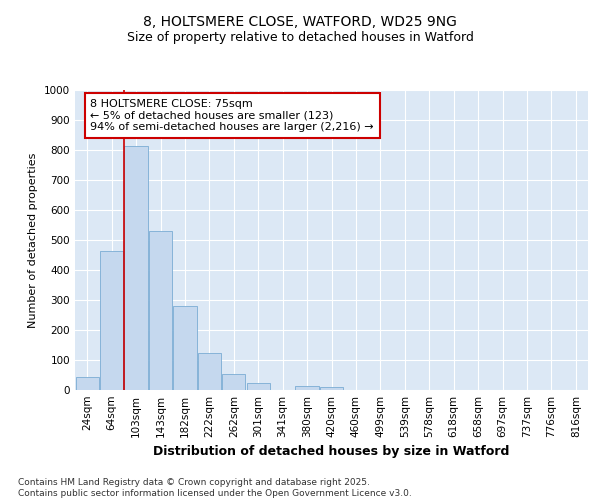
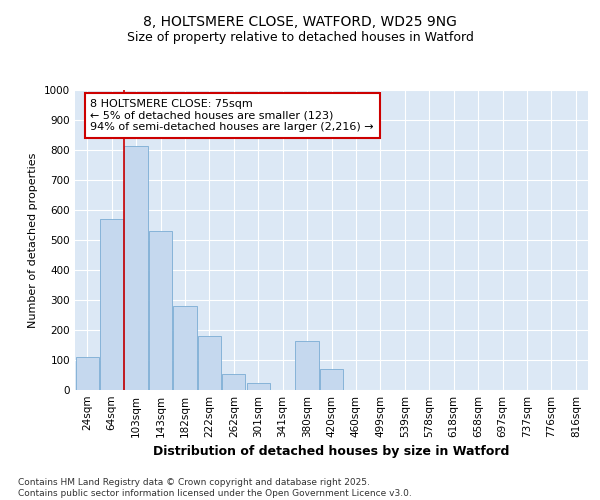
24sqm: 45 -> 110
64sqm: 465 -> 570
222sqm: 125 -> 180
380sqm: 12 -> 165
420sqm: 10 -> 70
